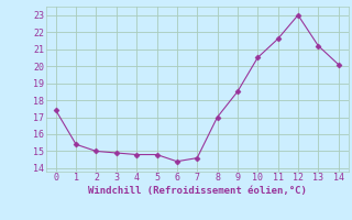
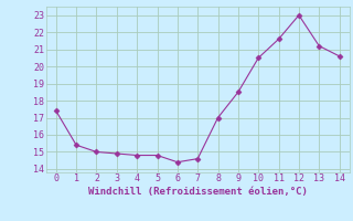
14: 20.1 -> 20.6
